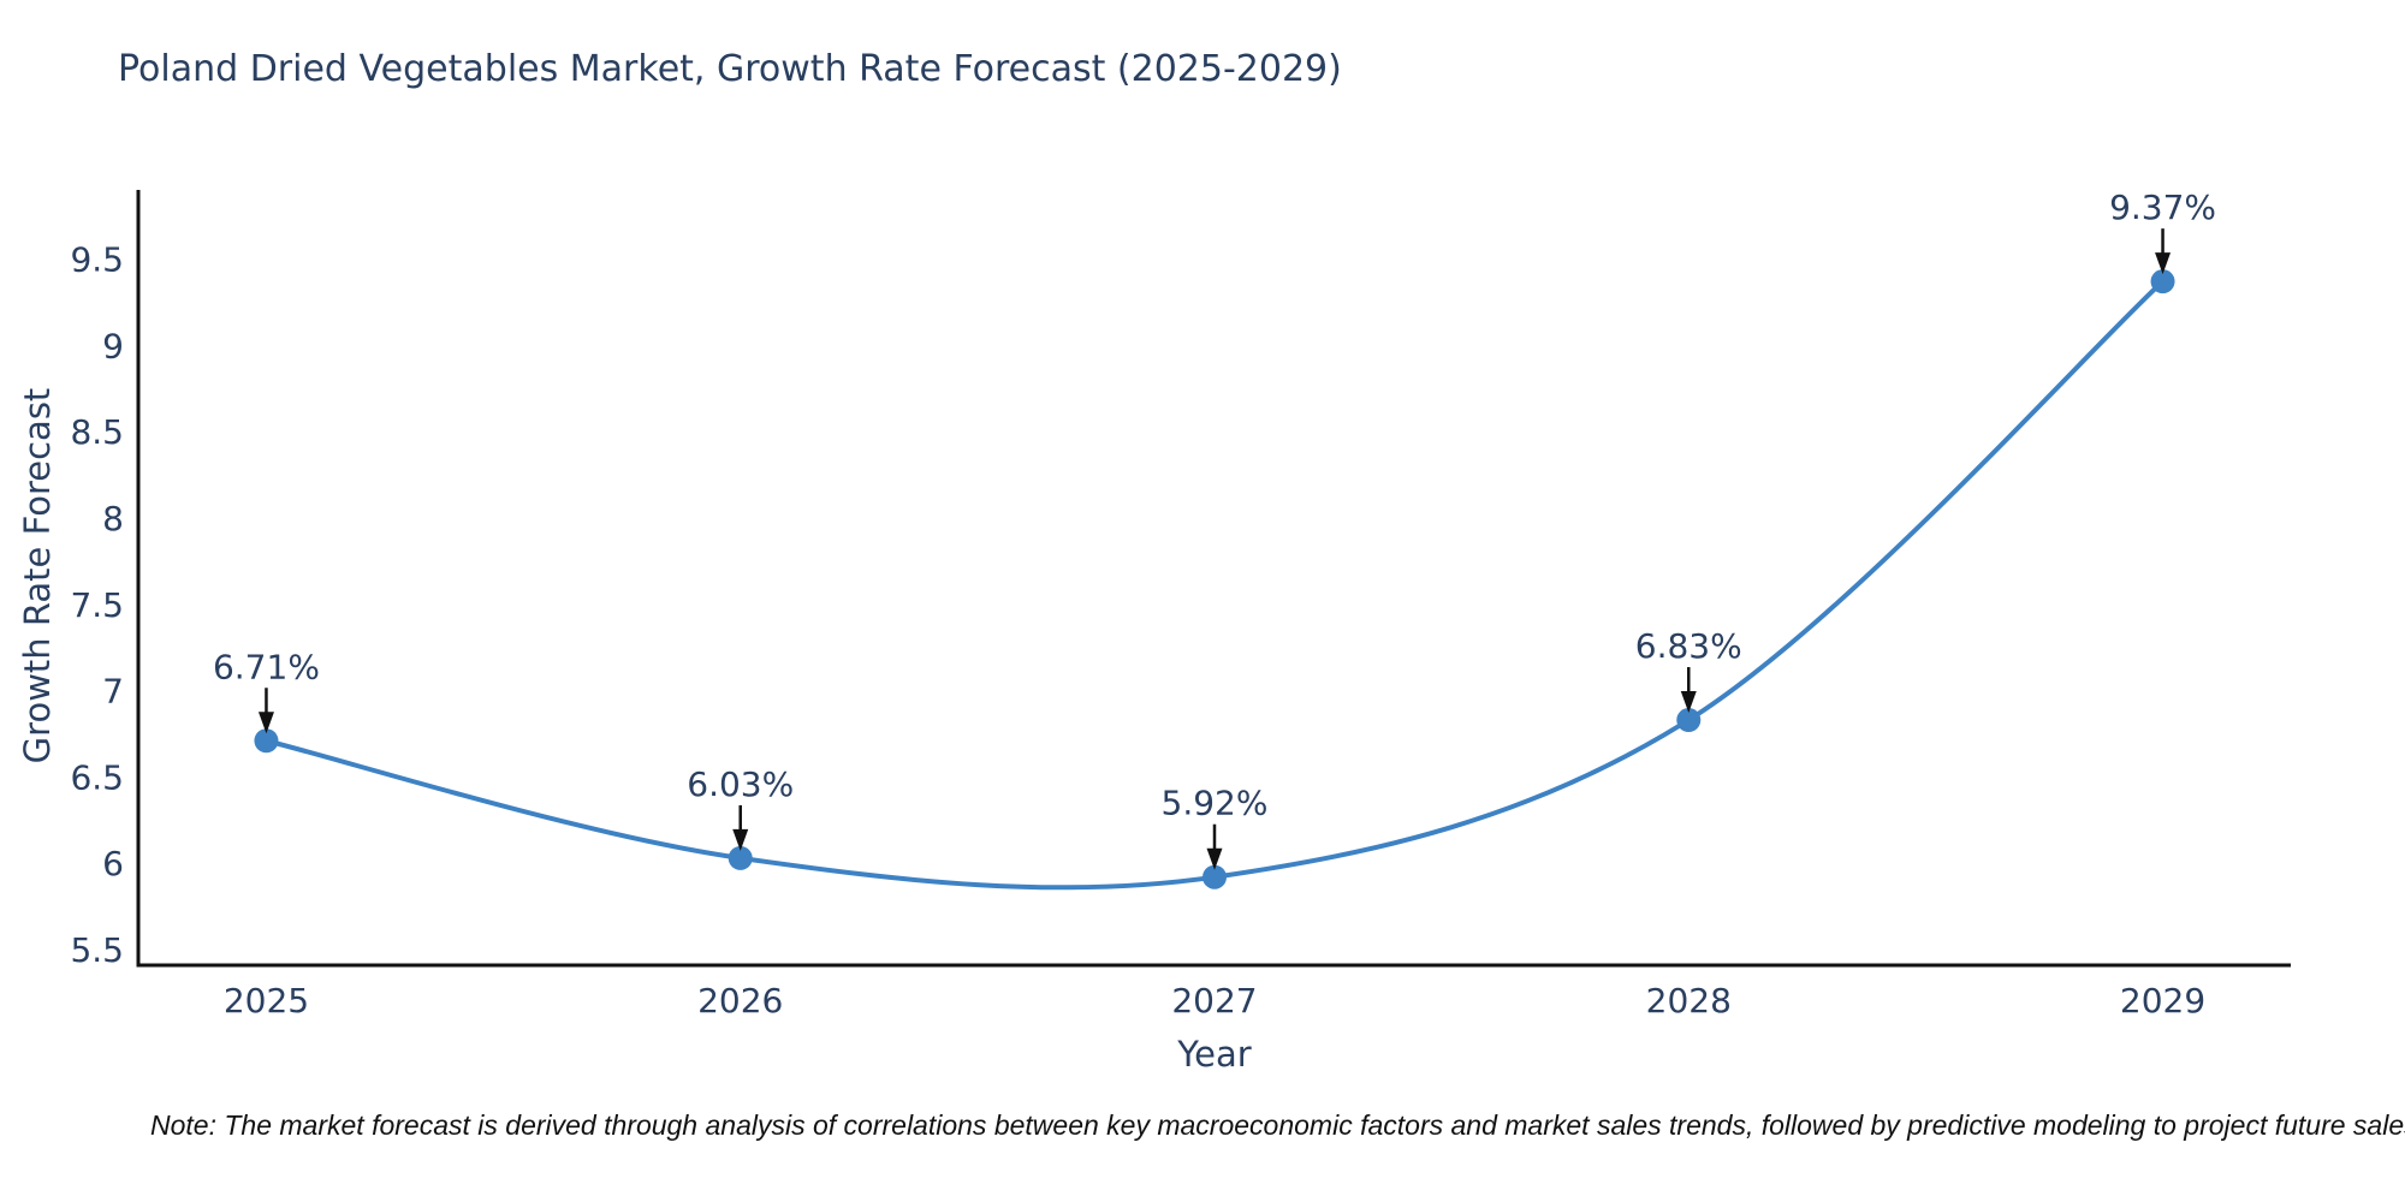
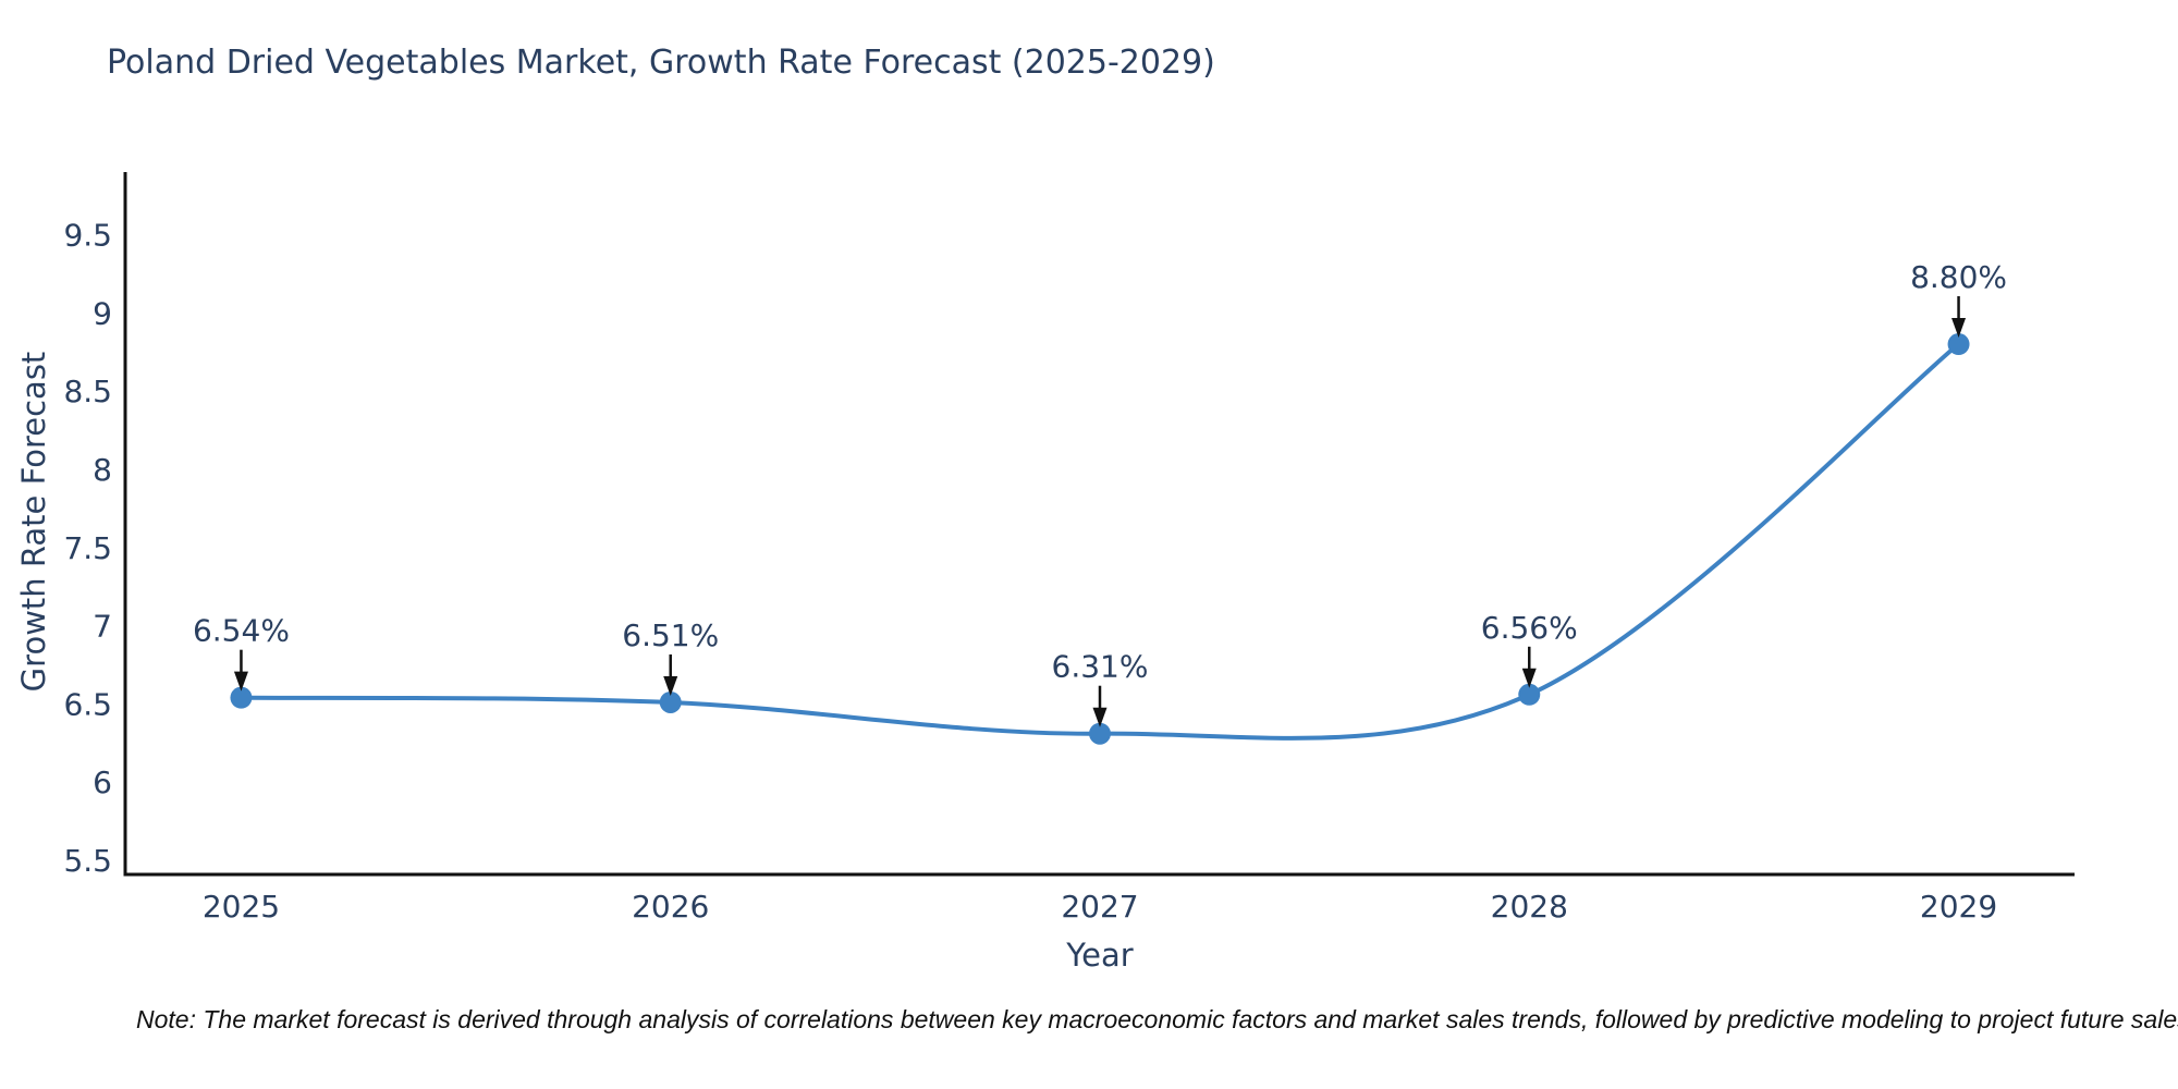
2025: 6.71% -> 6.54%
2026: 6.03% -> 6.51%
2027: 5.92% -> 6.31%
2028: 6.83% -> 6.56%
2029: 9.37% -> 8.80%
